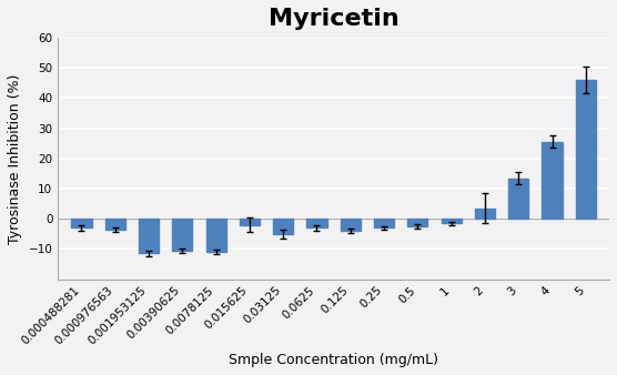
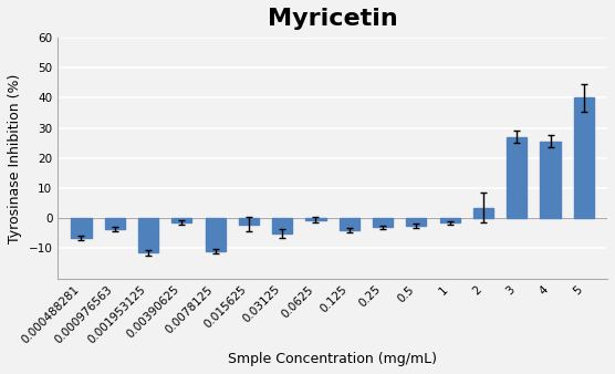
0.000488281: -3.0 -> -6.5
0.00390625: -10.5 -> -1.5
0.0625: -3.0 -> -0.5
3: 13.5 -> 27.0
5: 46.0 -> 40.0
